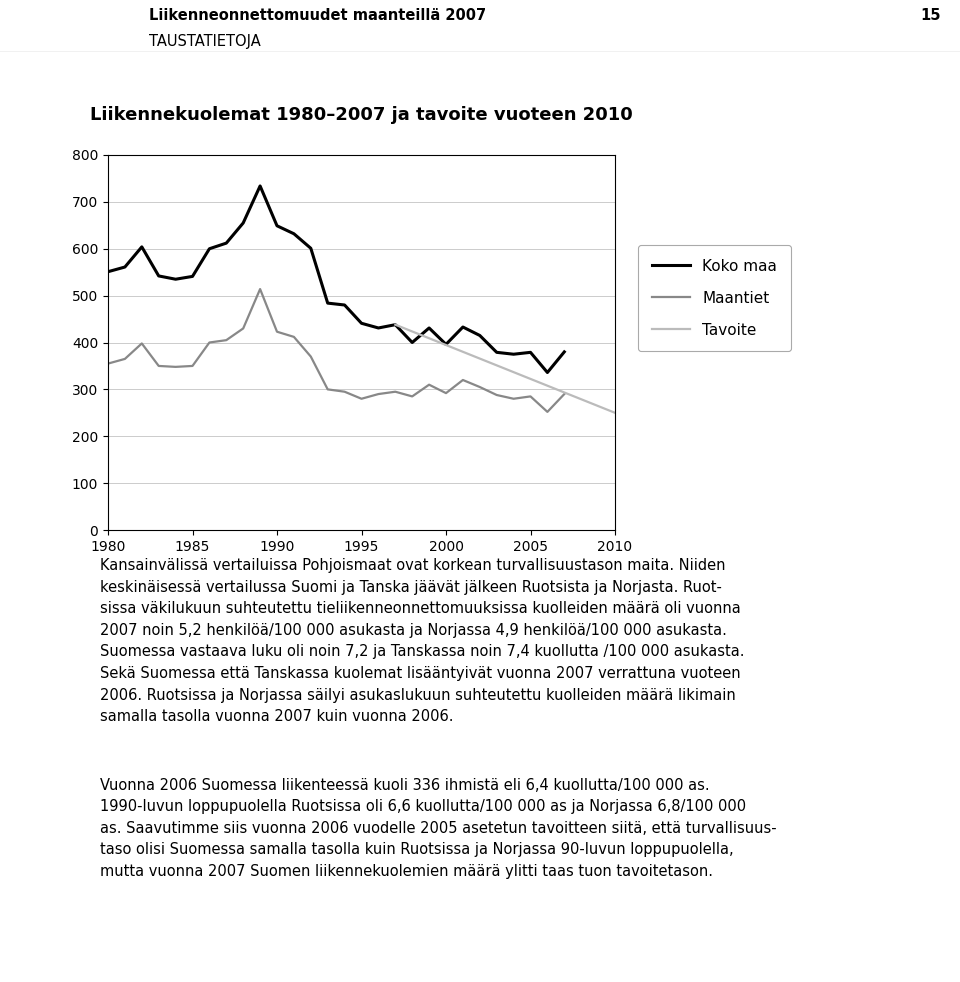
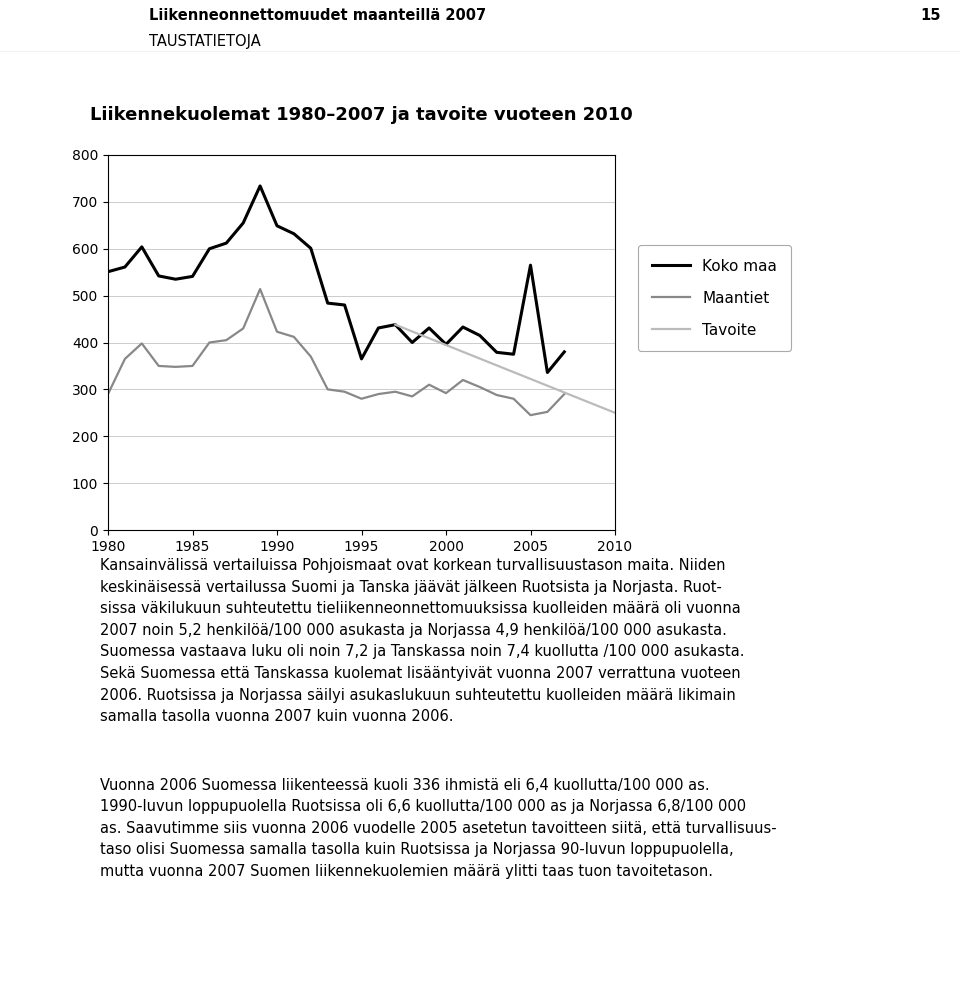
Maantiet/1980: 355 -> 290
Koko maa/1995: 441 -> 365
Koko maa/2005: 379 -> 565
Maantiet/2005: 285 -> 245
